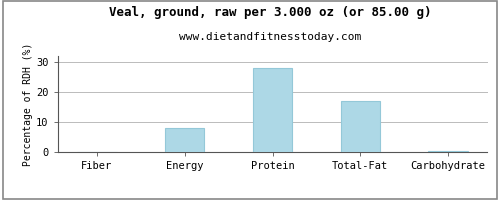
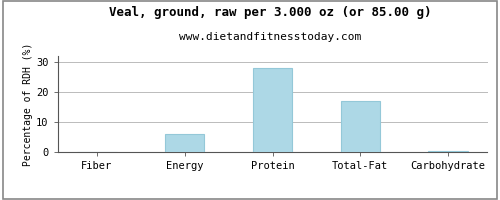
Energy: 8.0 -> 6.0
